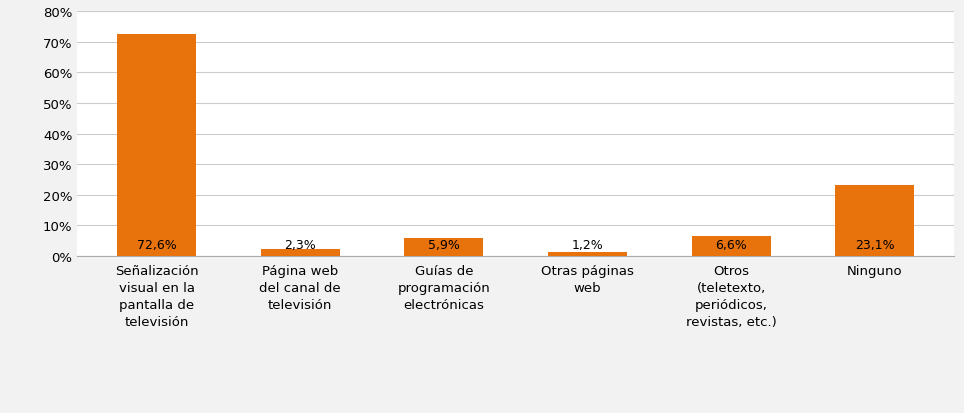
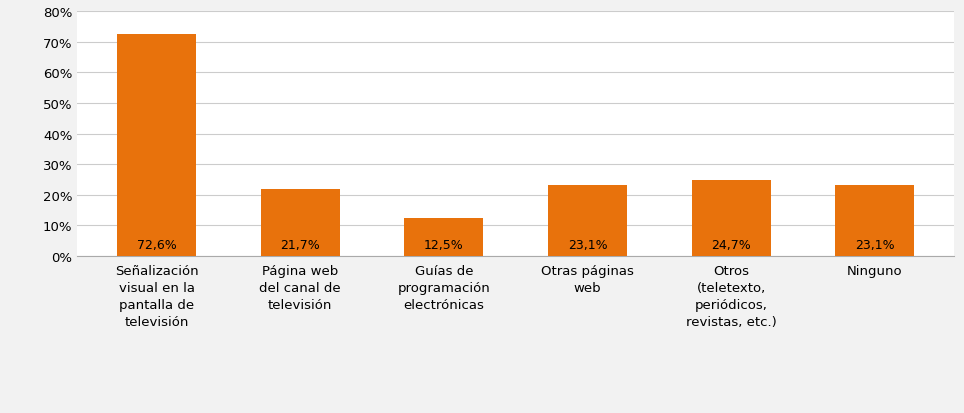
Página web del canal de televisión: 2,3% -> 21,7%
Guías de programación electrónicas: 5,9% -> 12,5%
Otras páginas web: 1,2% -> 23,1%
Otros (teletexto, periódicos, revistas, etc.): 6,6% -> 24,7%
